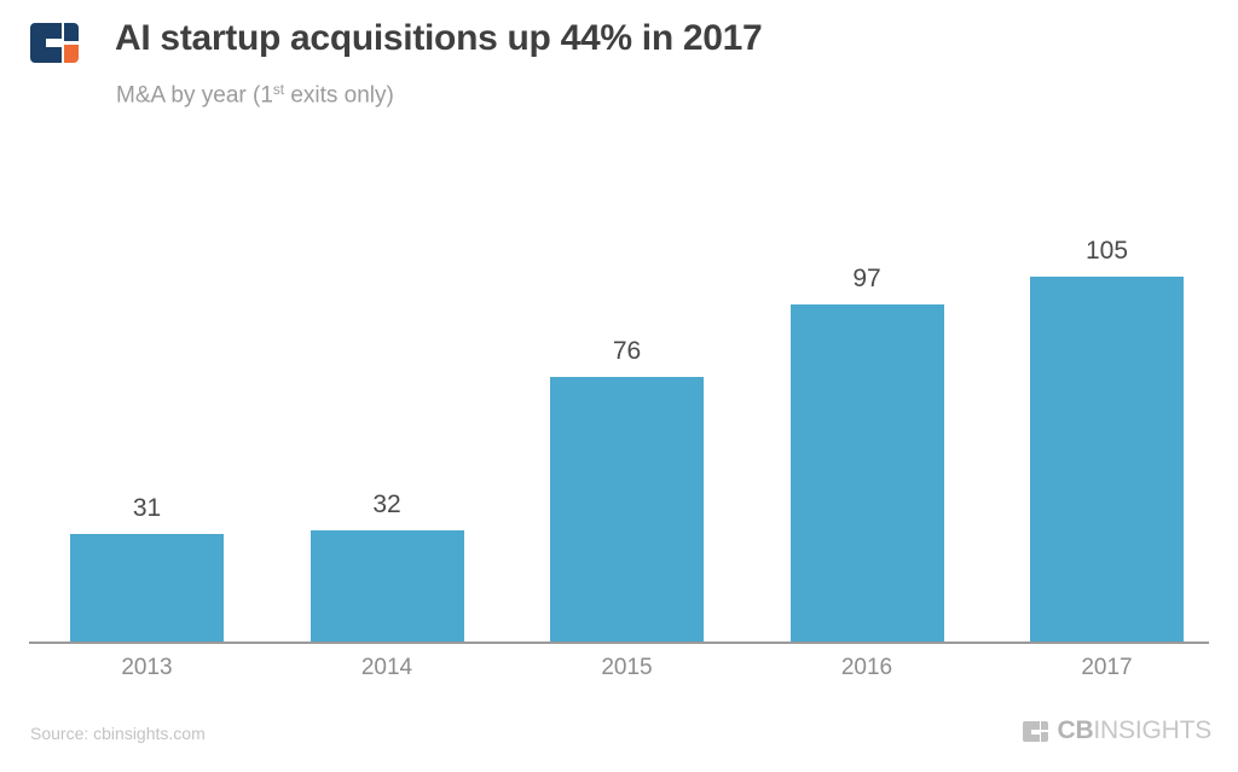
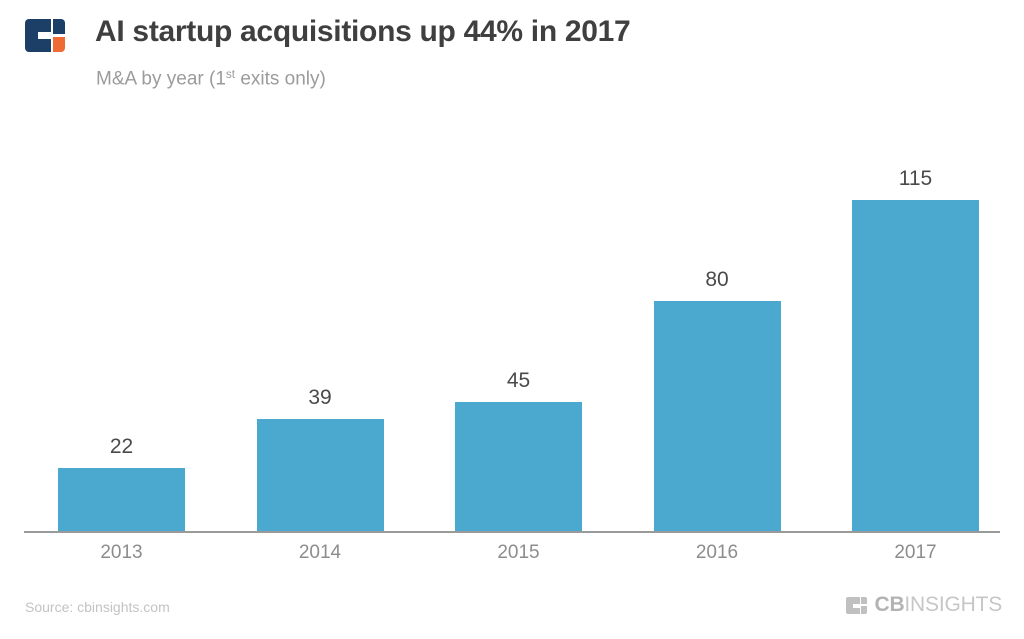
2013: 31 -> 22
2014: 32 -> 39
2015: 76 -> 45
2016: 97 -> 80
2017: 105 -> 115
